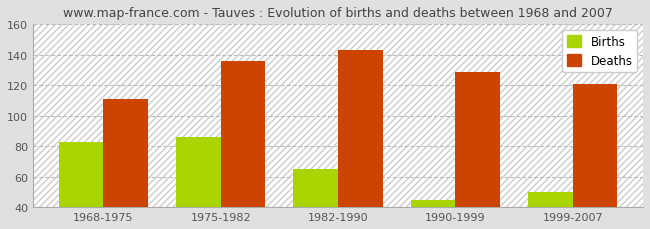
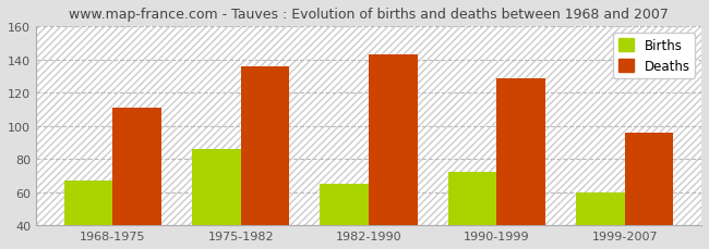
Births/1968-1975: 83 -> 67
Births/1990-1999: 45 -> 72
Births/1999-2007: 50 -> 60
Deaths/1999-2007: 121 -> 96
